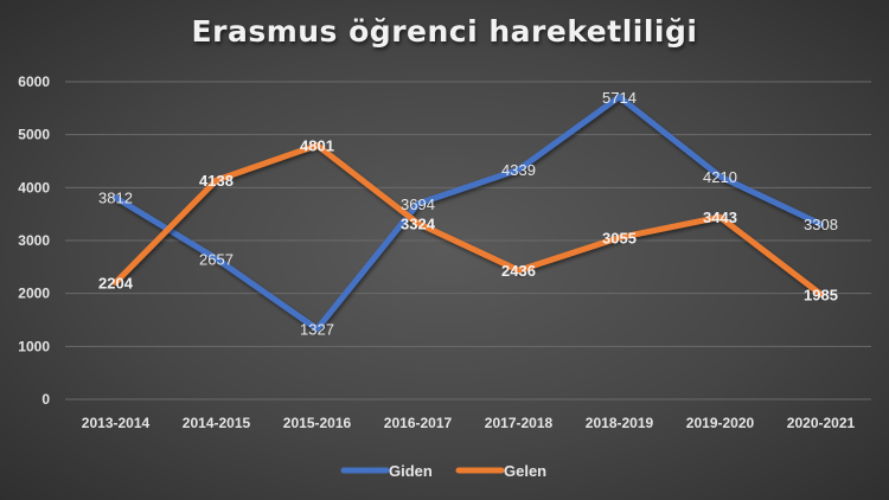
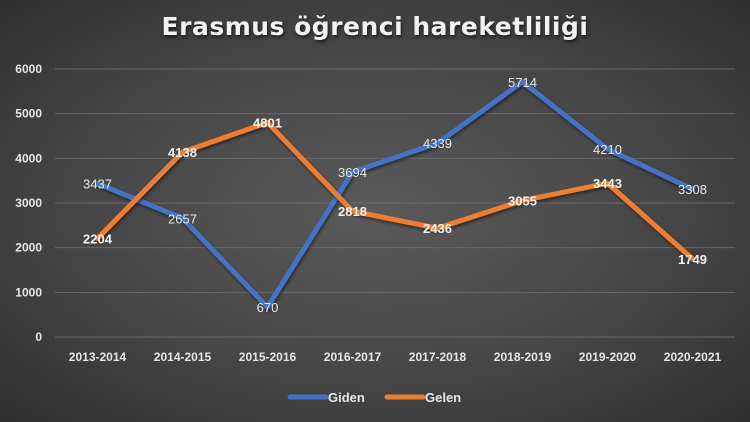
Giden/2013-2014: 3812 -> 3437
Giden/2015-2016: 1327 -> 670
Gelen/2016-2017: 3324 -> 2818
Gelen/2020-2021: 1985 -> 1749
